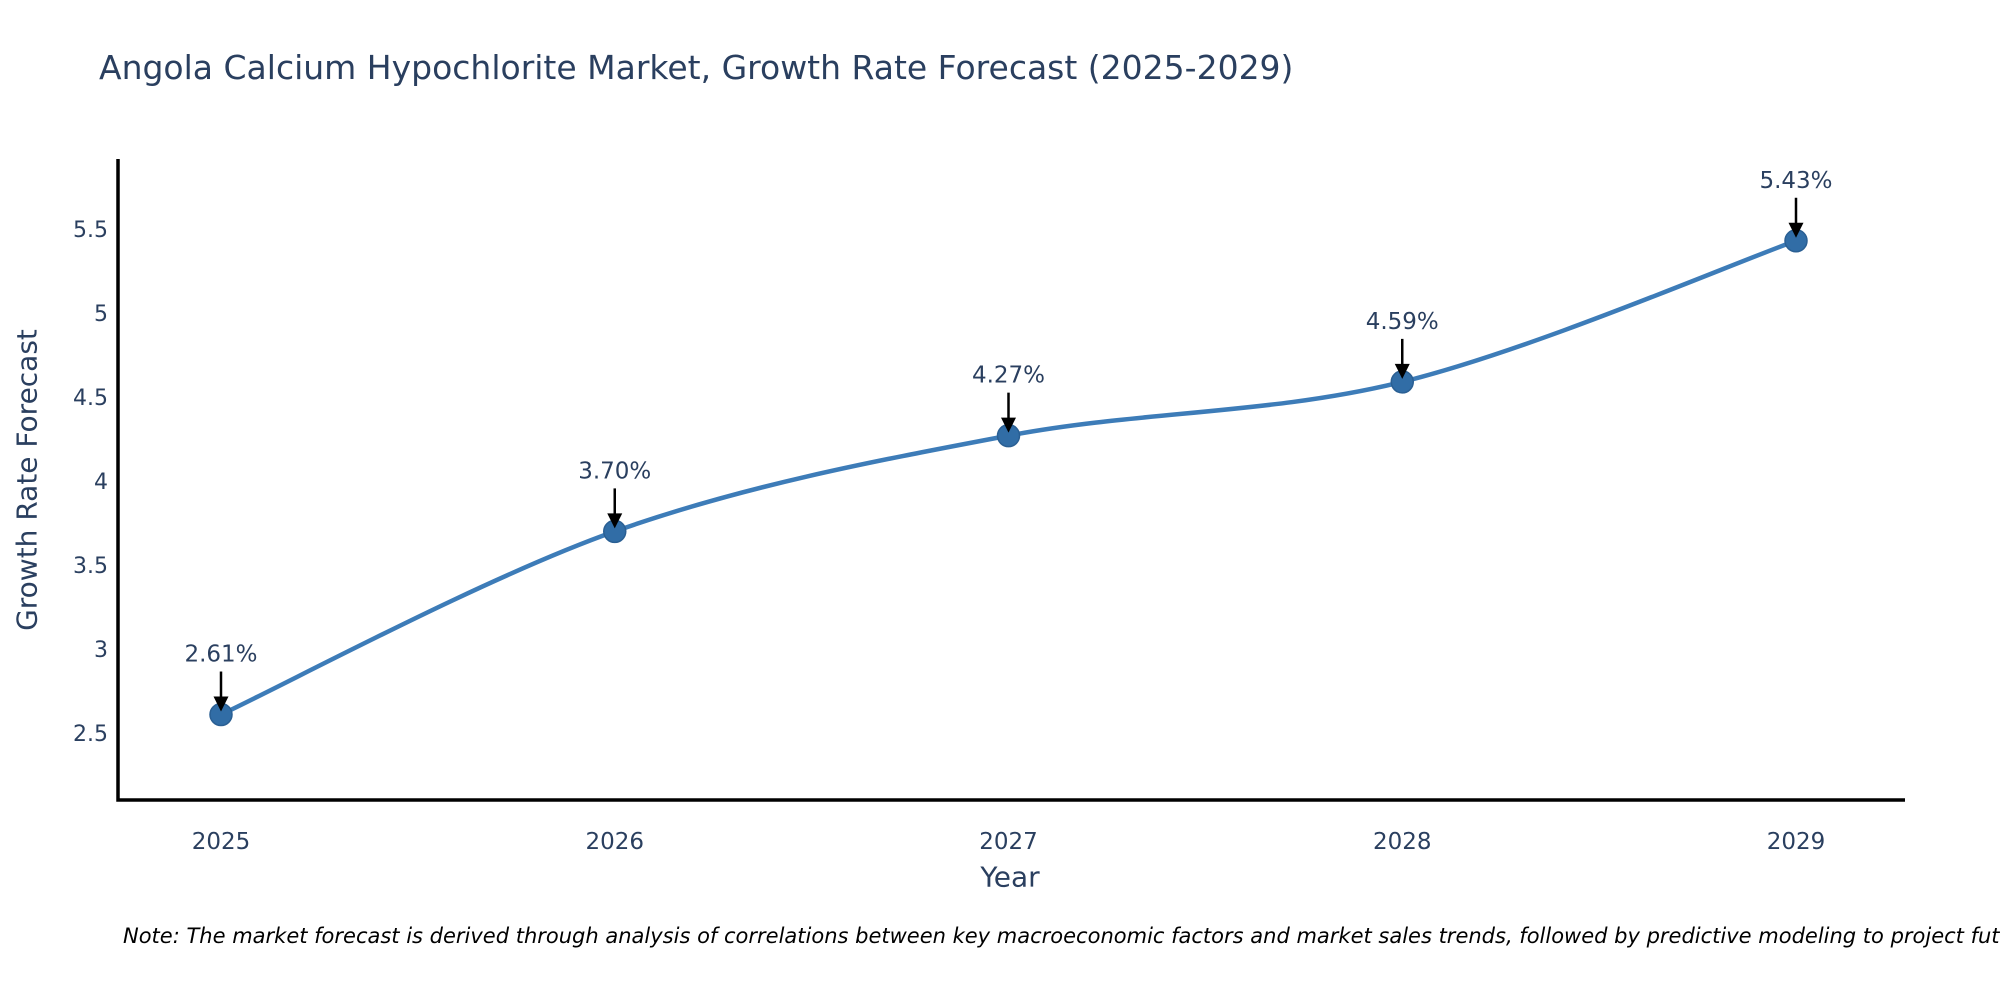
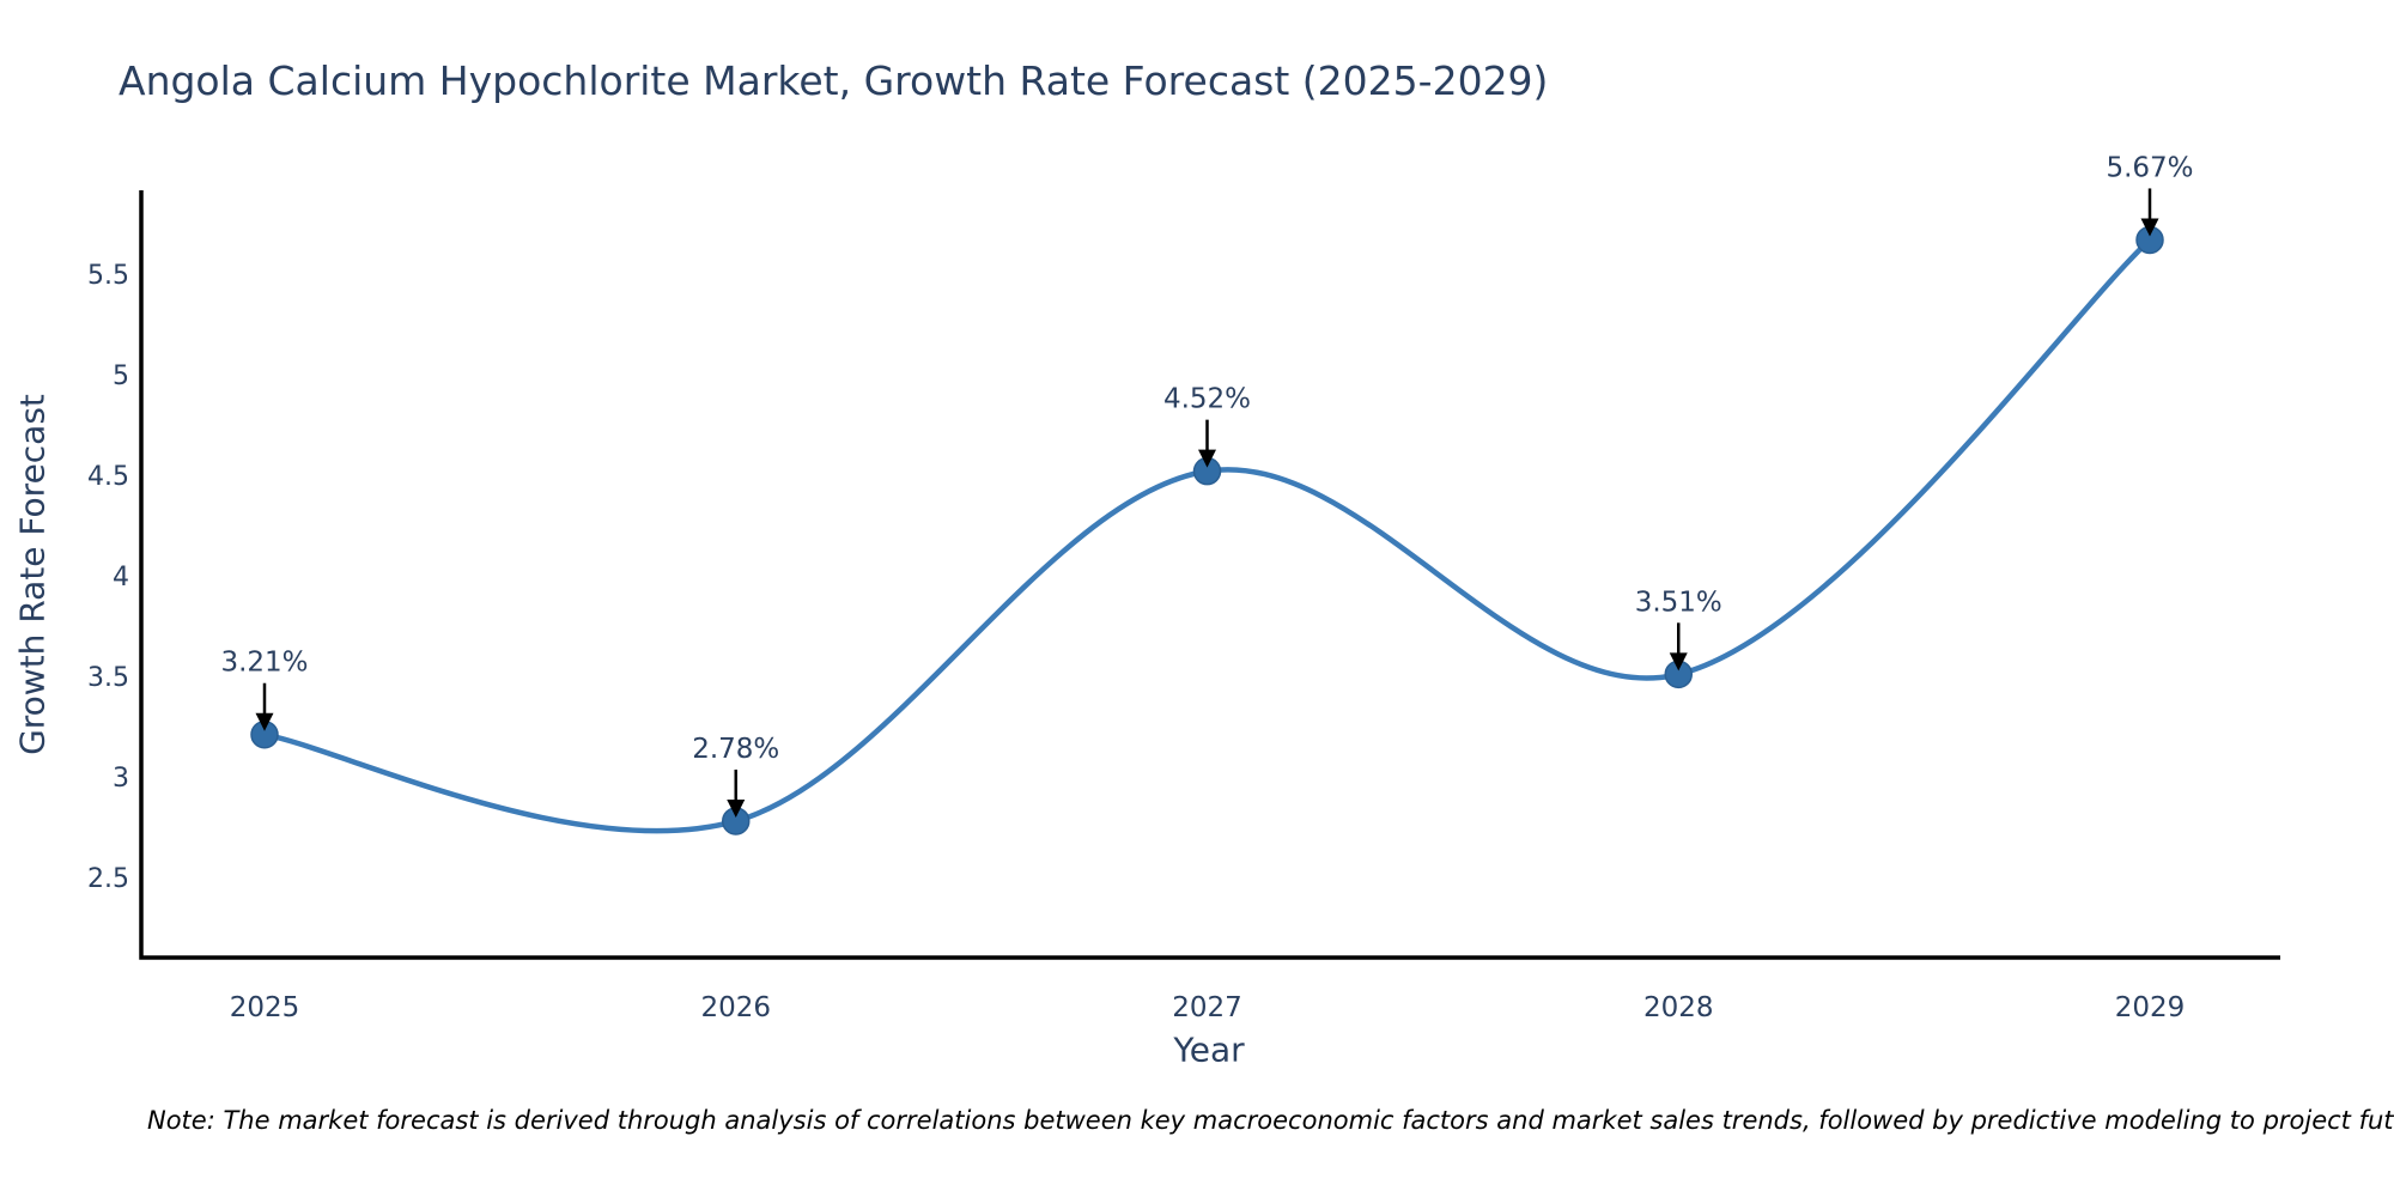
2025: 2.61% -> 3.21%
2026: 3.70% -> 2.78%
2027: 4.27% -> 4.52%
2028: 4.59% -> 3.51%
2029: 5.43% -> 5.67%
